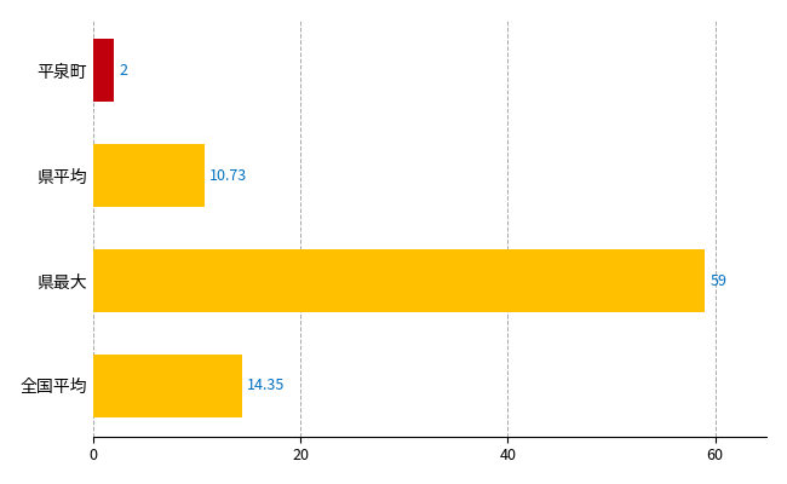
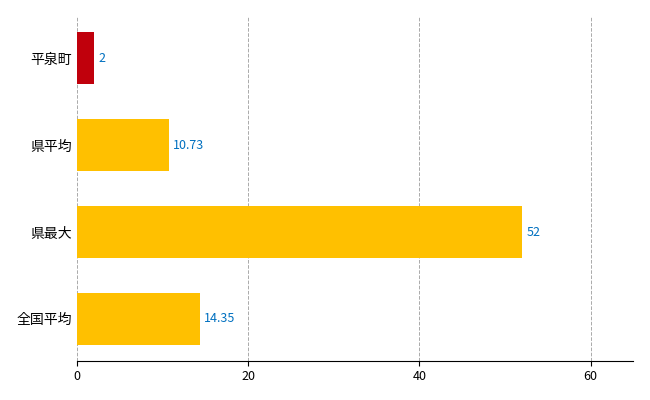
県最大: 59 -> 52
